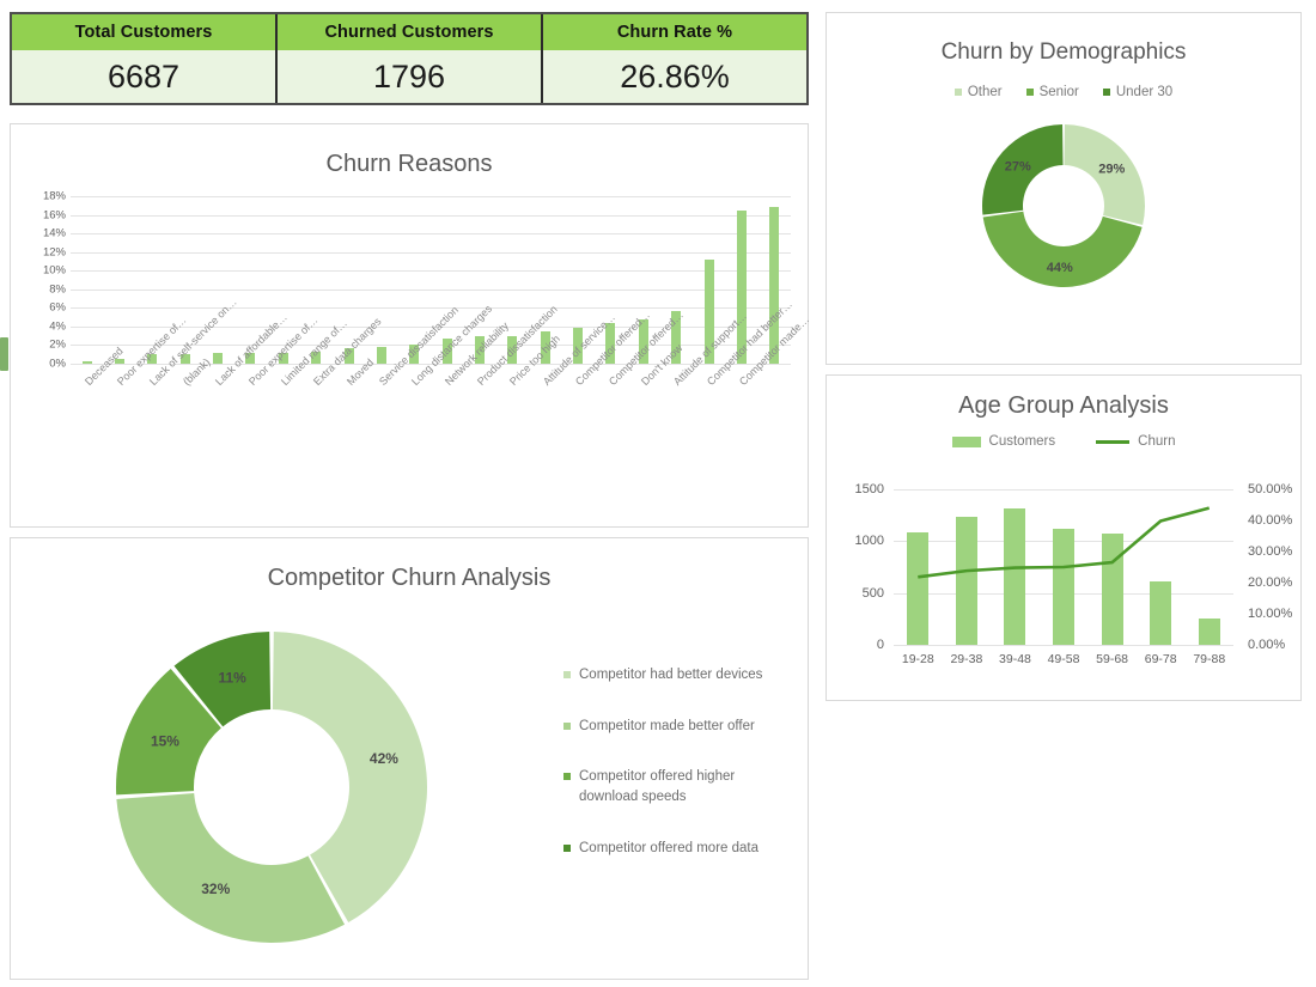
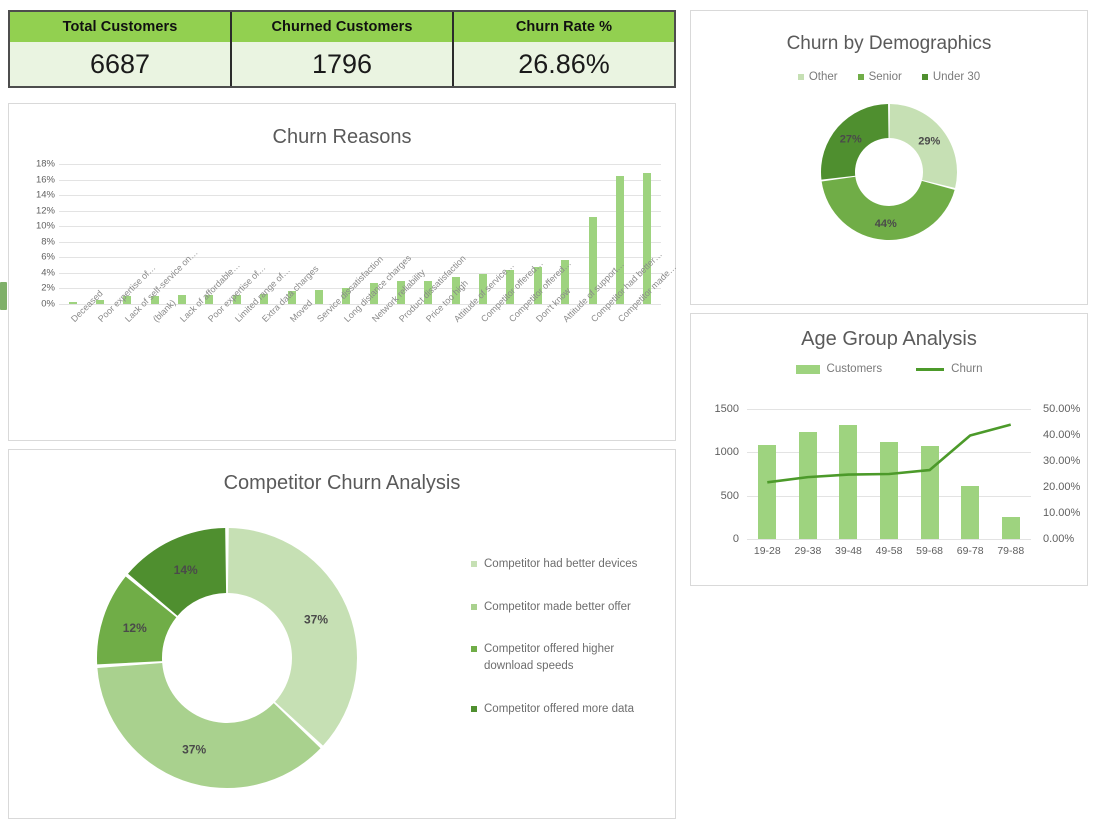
Competitor Churn Analysis/Competitor had better devices: 42% -> 37%
Competitor Churn Analysis/Competitor made better offer: 32% -> 37%
Competitor Churn Analysis/Competitor offered higher download speeds: 15% -> 12%
Competitor Churn Analysis/Competitor offered more data: 11% -> 14%
